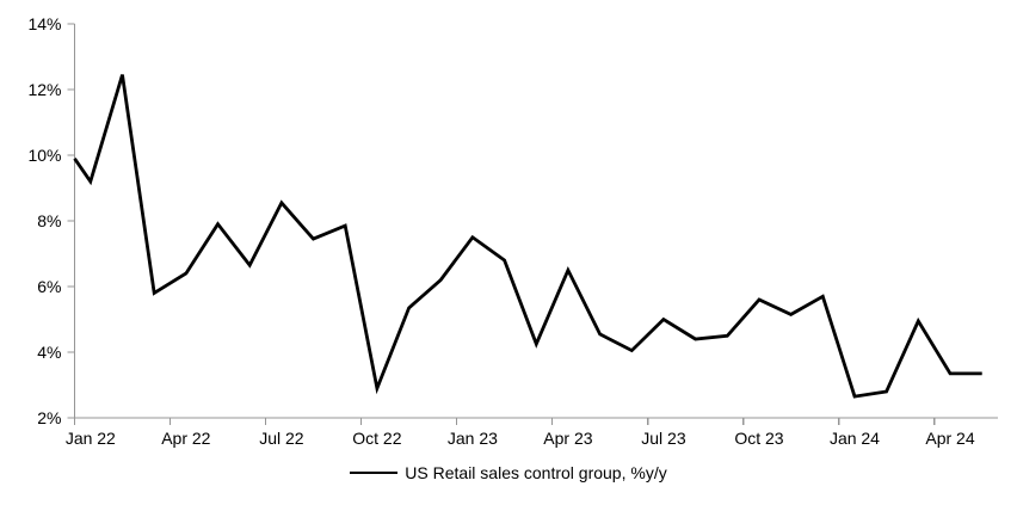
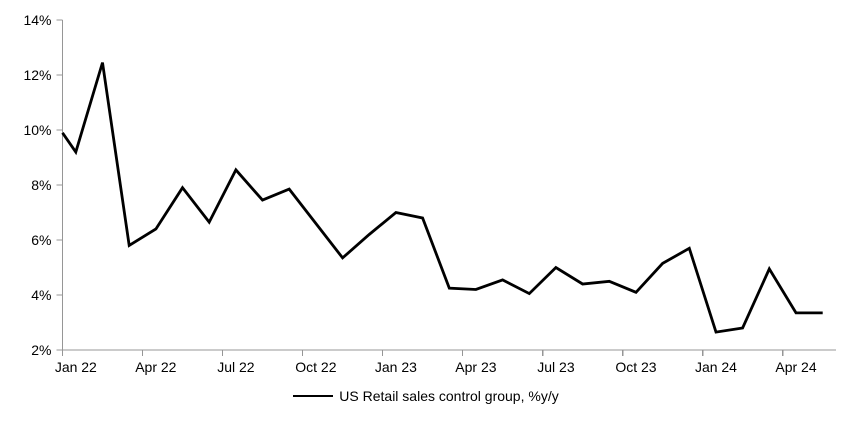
Oct 22: 2.9% -> 6.6%
Jan 23: 7.5% -> 7.0%
Apr 23: 6.5% -> 4.2%
Oct 23: 5.6% -> 4.1%
